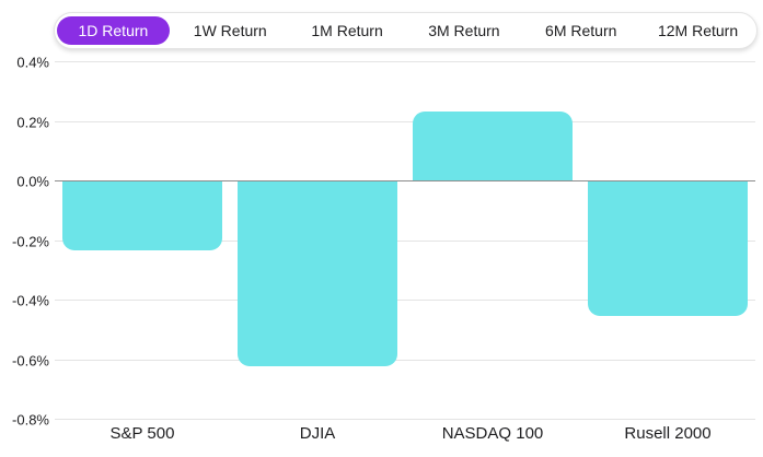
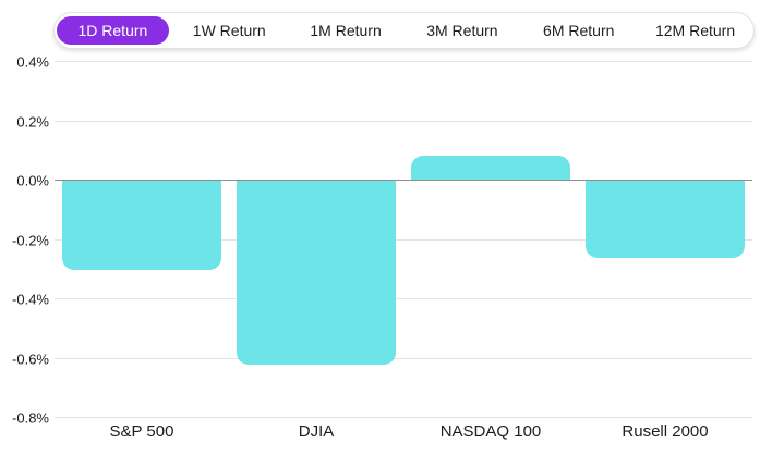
S&P 500: -0.23% -> -0.30%
NASDAQ 100: 0.23% -> 0.08%
Rusell 2000: -0.45% -> -0.26%
